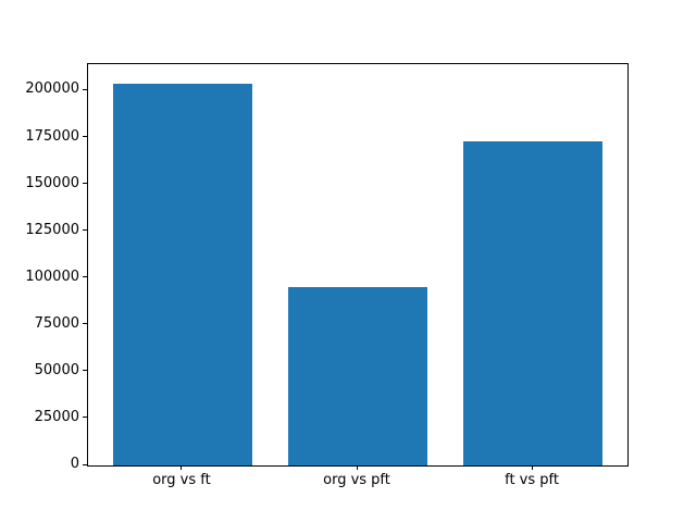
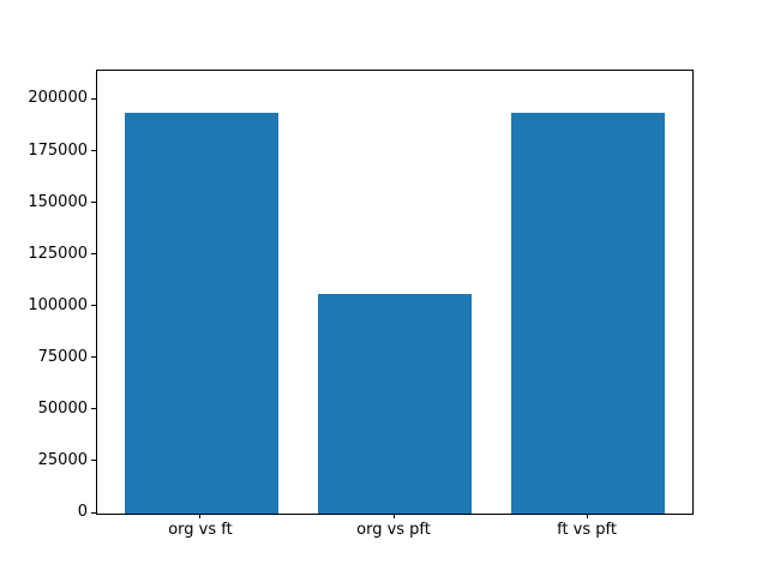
org vs ft: 204000 -> 194000
org vs pft: 95000 -> 106000
ft vs pft: 173000 -> 194000
